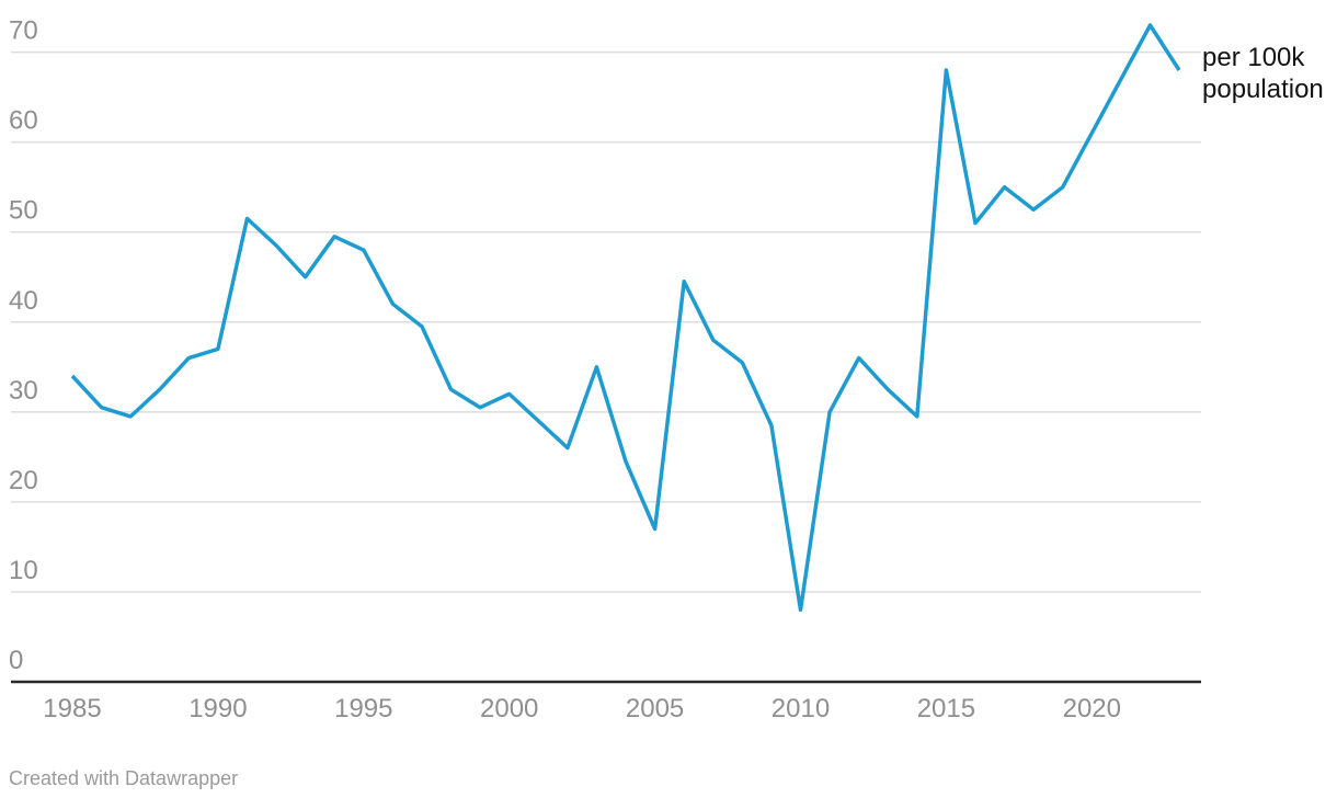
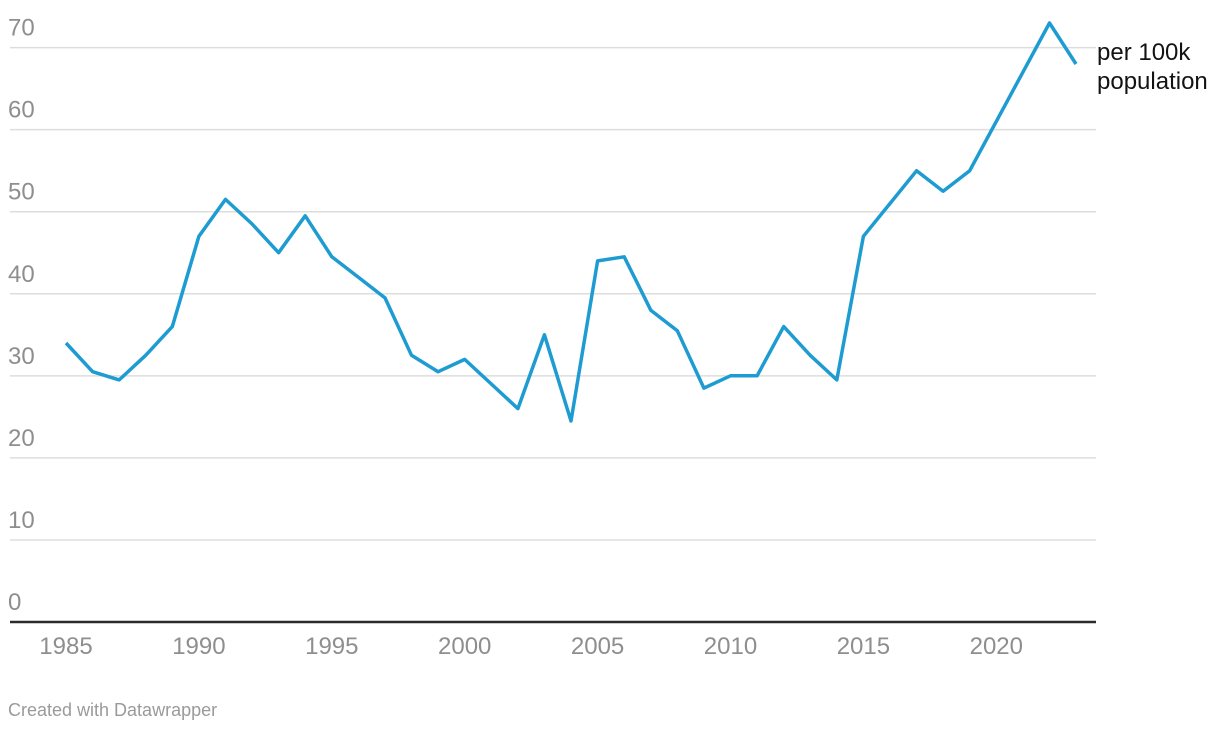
1990: 37 -> 47
1995: 48 -> 44
2005: 17 -> 44
2010: 8 -> 30
2015: 68 -> 47
